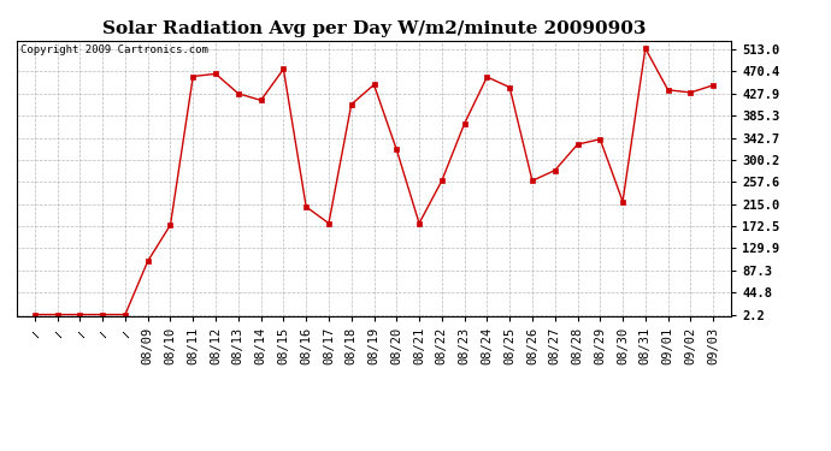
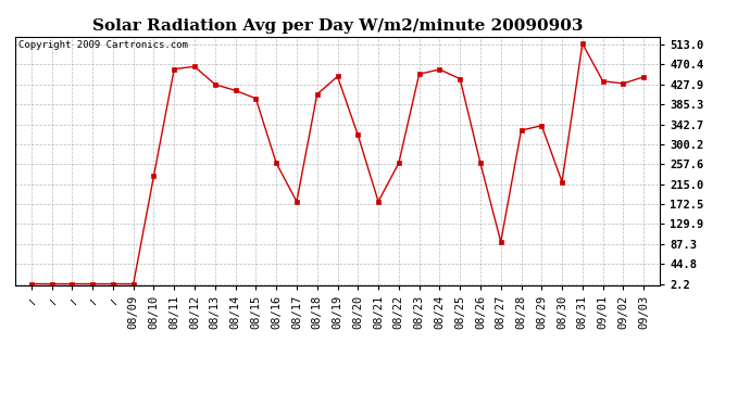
08/09: 105 -> 2
08/10: 175 -> 233
08/15: 475 -> 398
08/16: 210 -> 260
08/23: 370 -> 450
08/27: 280 -> 92
